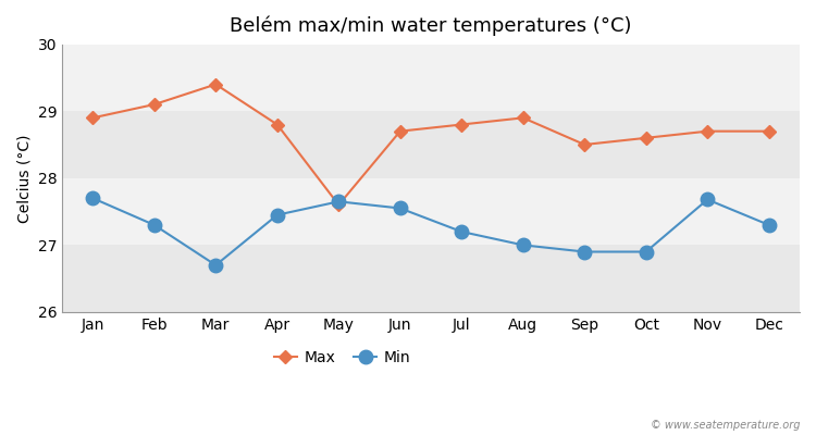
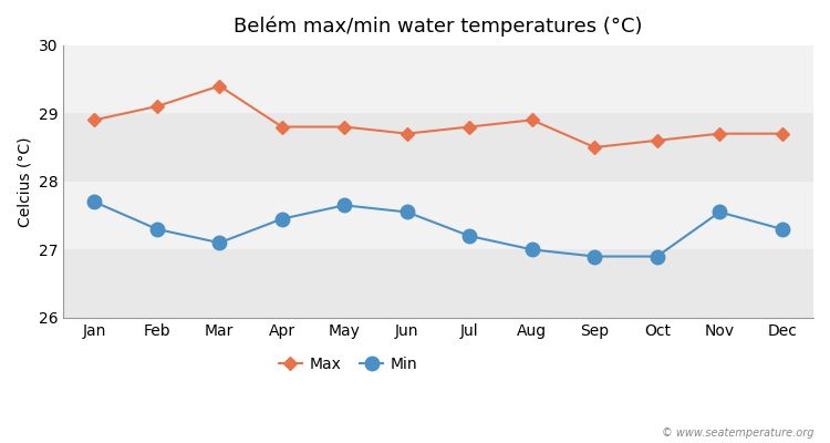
Min/Mar: 26.70 -> 27.10
Max/May: 27.6 -> 28.8
Min/Nov: 27.68 -> 27.55
